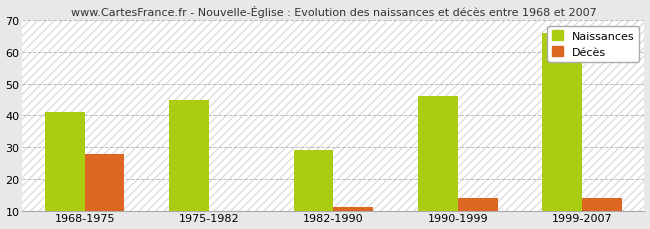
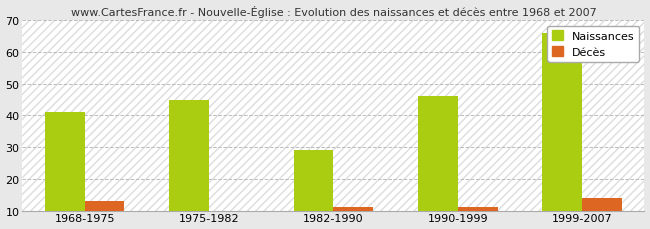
Décès/1968-1975: 28 -> 13
Décès/1990-1999: 14 -> 11
